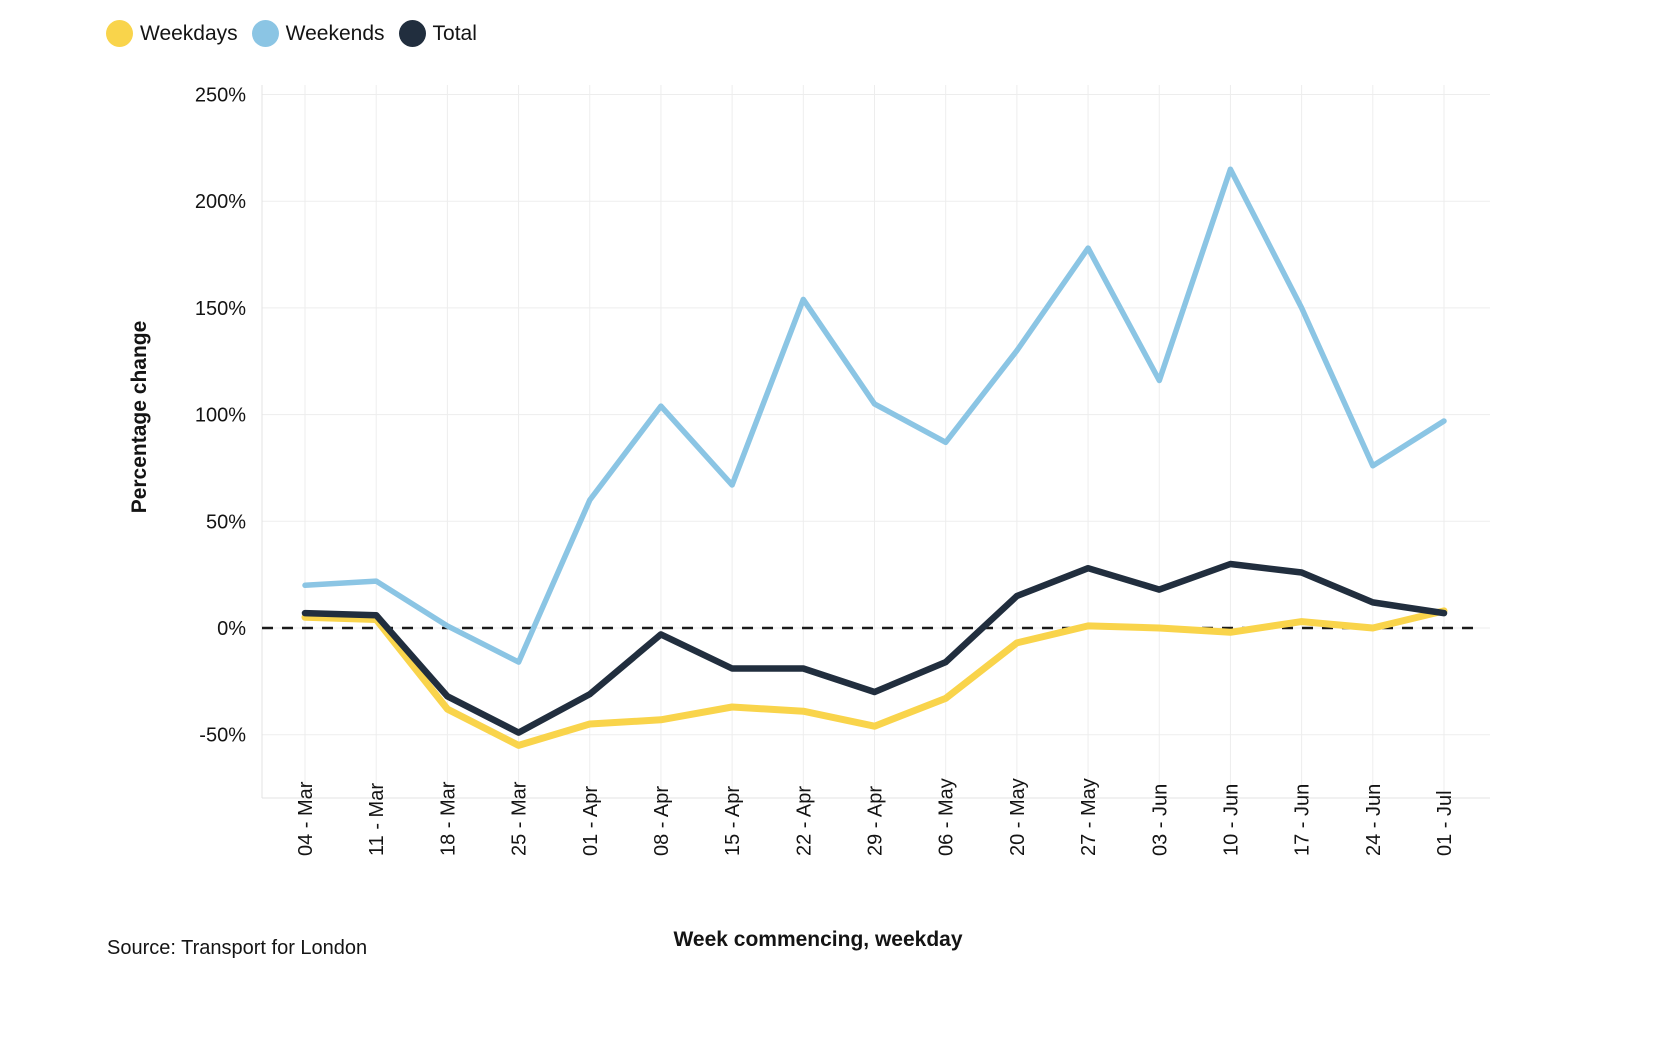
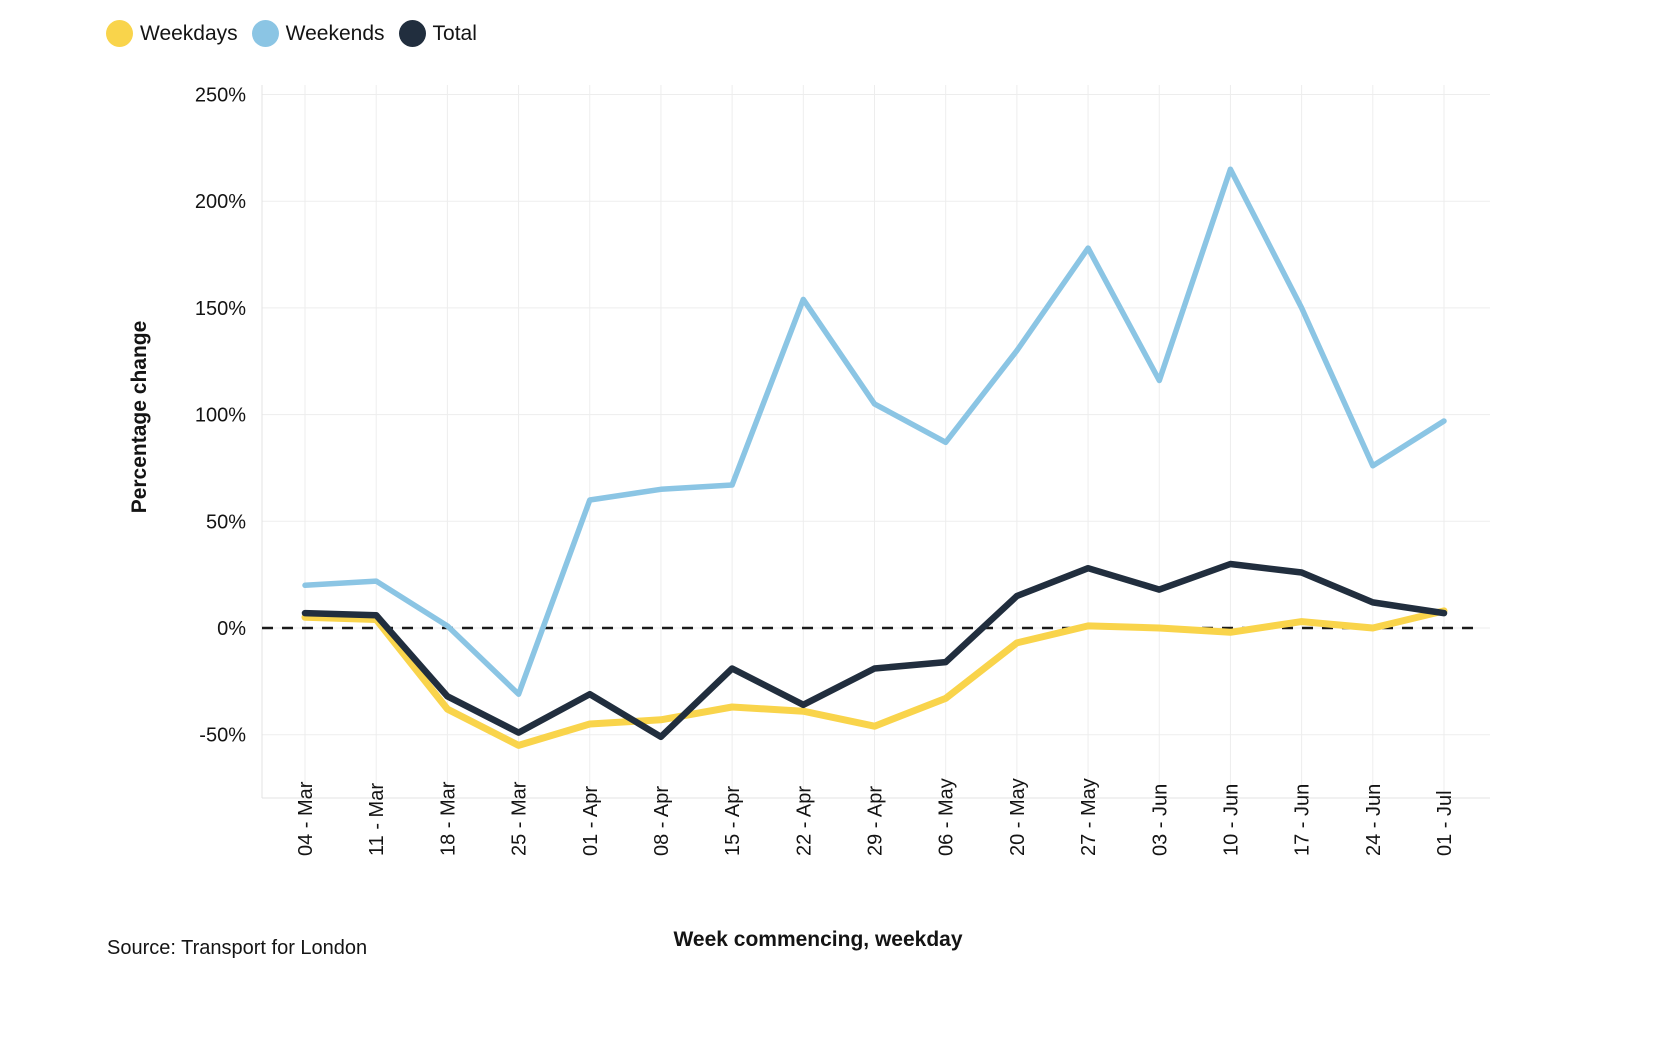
Weekends/25 - Mar: -16% -> -31%
Weekends/08 - Apr: 104% -> 65%
Total/08 - Apr: -3% -> -51%
Total/22 - Apr: -19% -> -36%
Total/29 - Apr: -30% -> -19%
